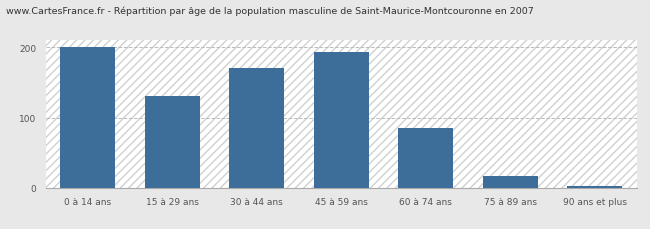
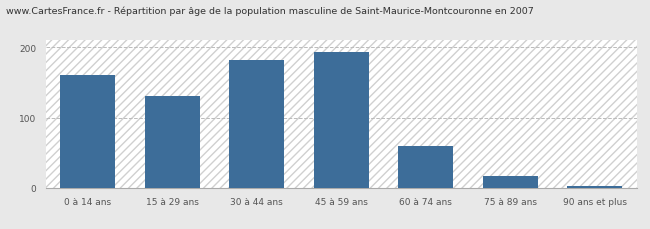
0 à 14 ans: 200 -> 160
30 à 44 ans: 170 -> 182
60 à 74 ans: 85 -> 60
